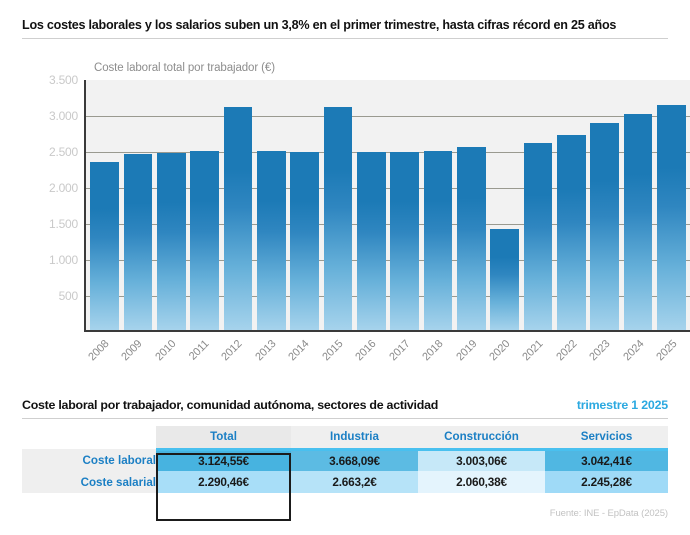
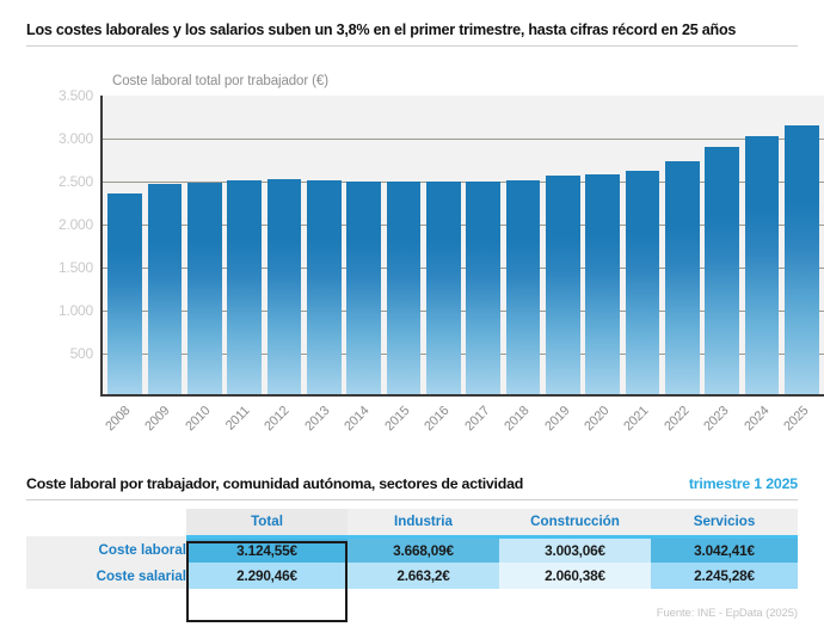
2012: 3100 -> 2500
2015: 3100 -> 2500
2020: 1400 -> 2600
